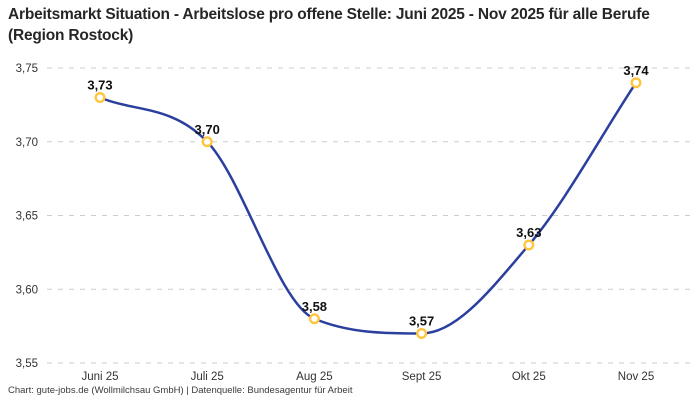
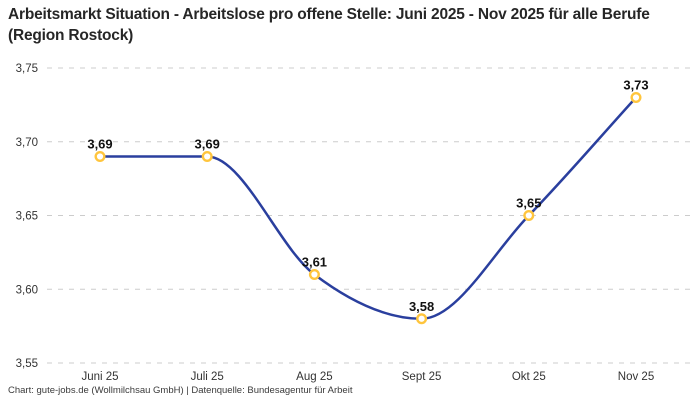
Juni 25: 3,73 -> 3,69
Juli 25: 3,70 -> 3,69
Aug 25: 3,58 -> 3,61
Sept 25: 3,57 -> 3,58
Okt 25: 3,63 -> 3,65
Nov 25: 3,74 -> 3,73
